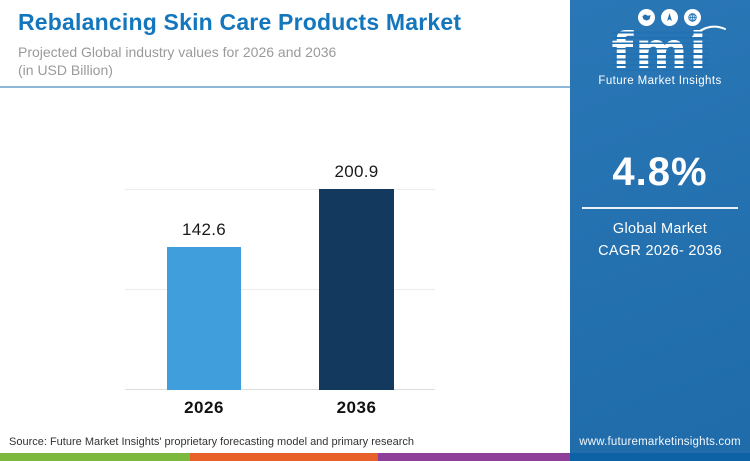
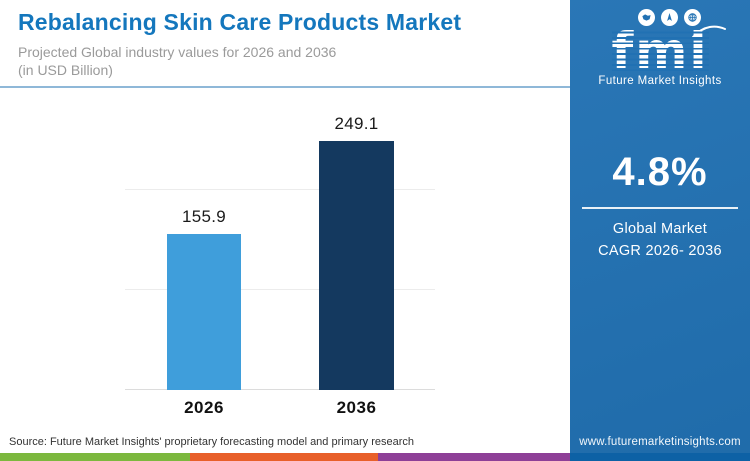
2026: 142.6 -> 155.9
2036: 200.9 -> 249.1
